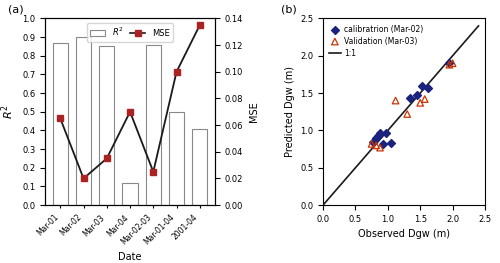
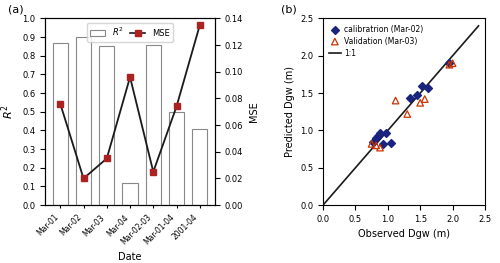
MSE/Mar-01: 0.065 -> 0.076
MSE/Mar-04: 0.070 -> 0.096
MSE/Mar-01-04: 0.100 -> 0.074
